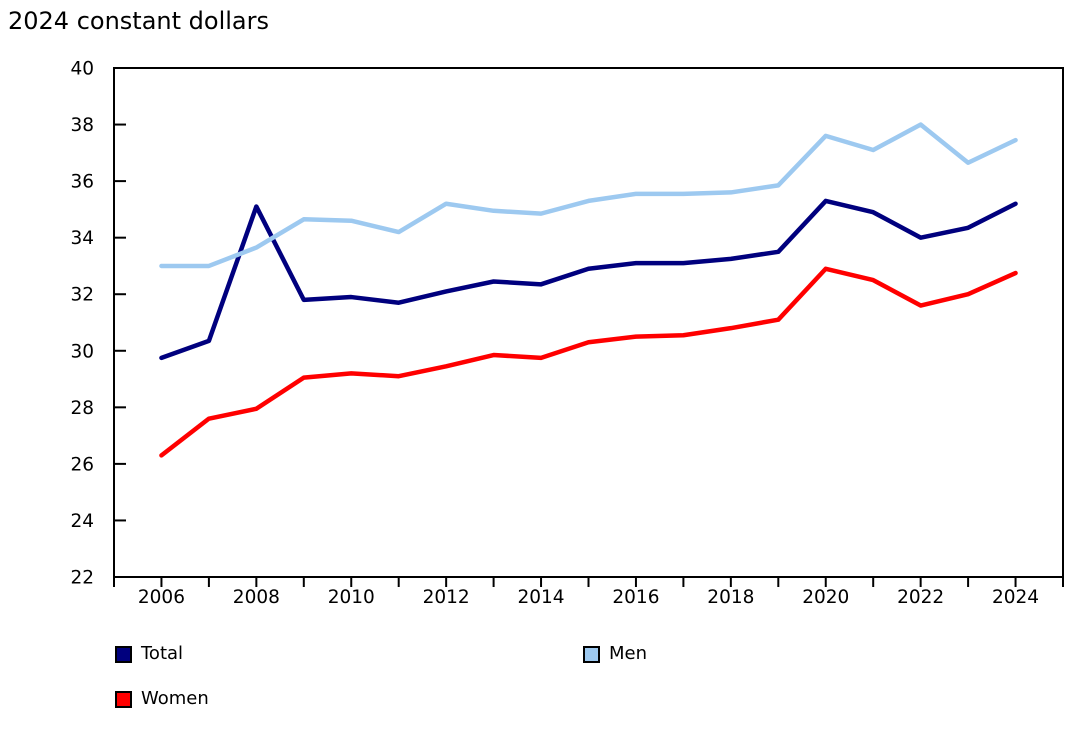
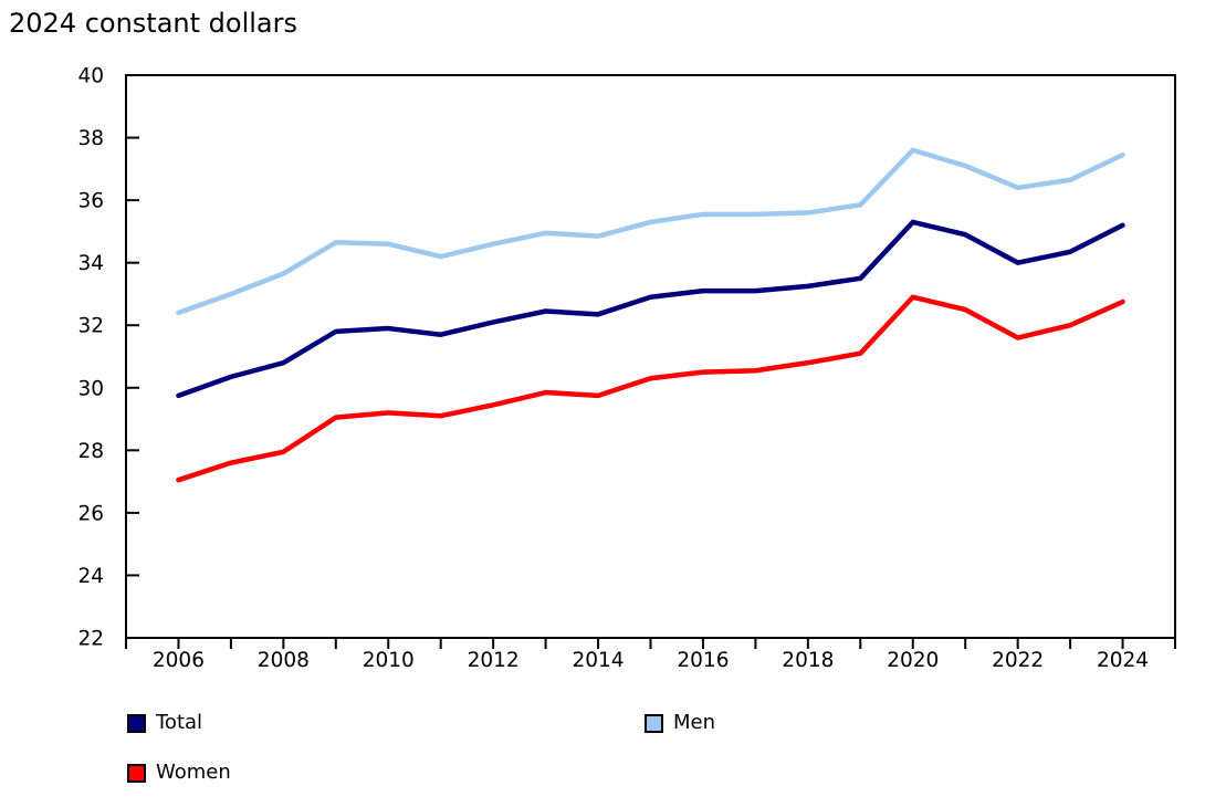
Men/2006: 33.0 -> 32.4
Women/2006: 26.3 -> 27.1
Total/2008: 35.1 -> 30.8
Men/2012: 35.2 -> 34.6
Men/2022: 38.0 -> 36.4
